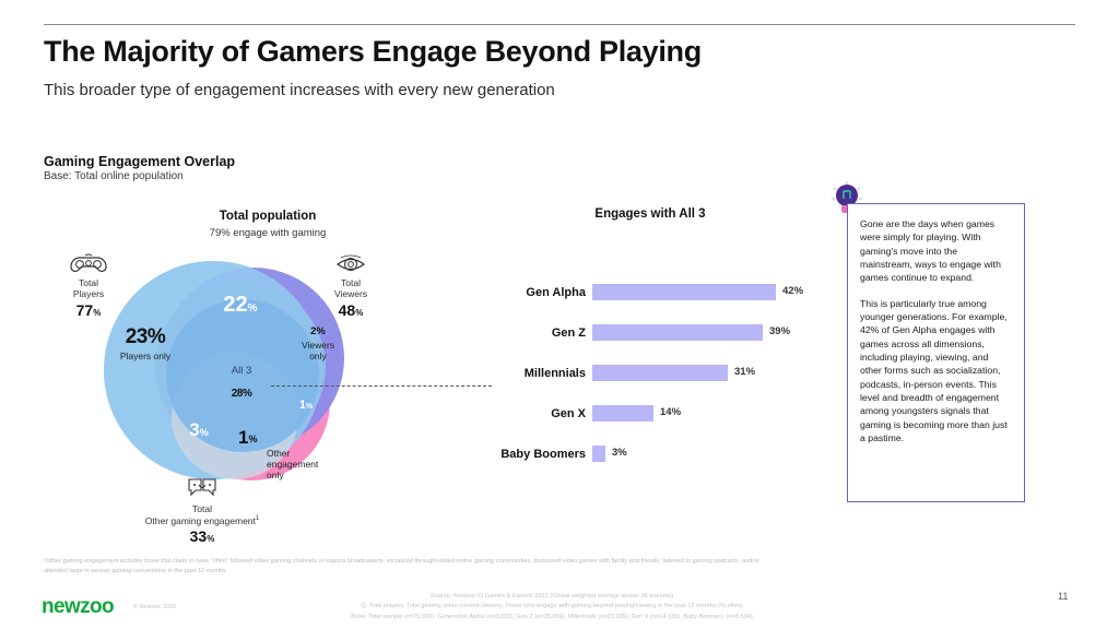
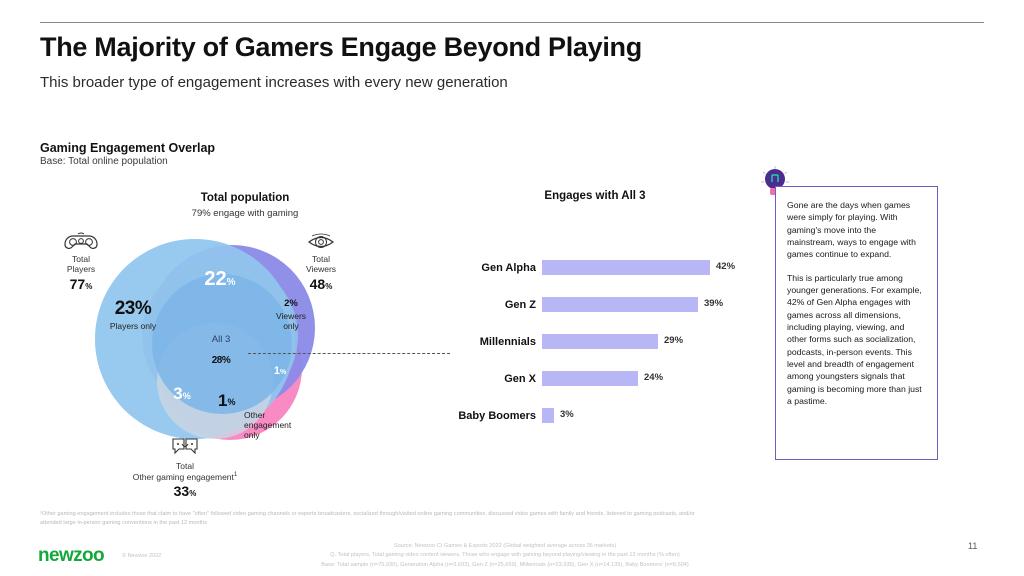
Millennials: 31% -> 29%
Gen X: 14% -> 24%
